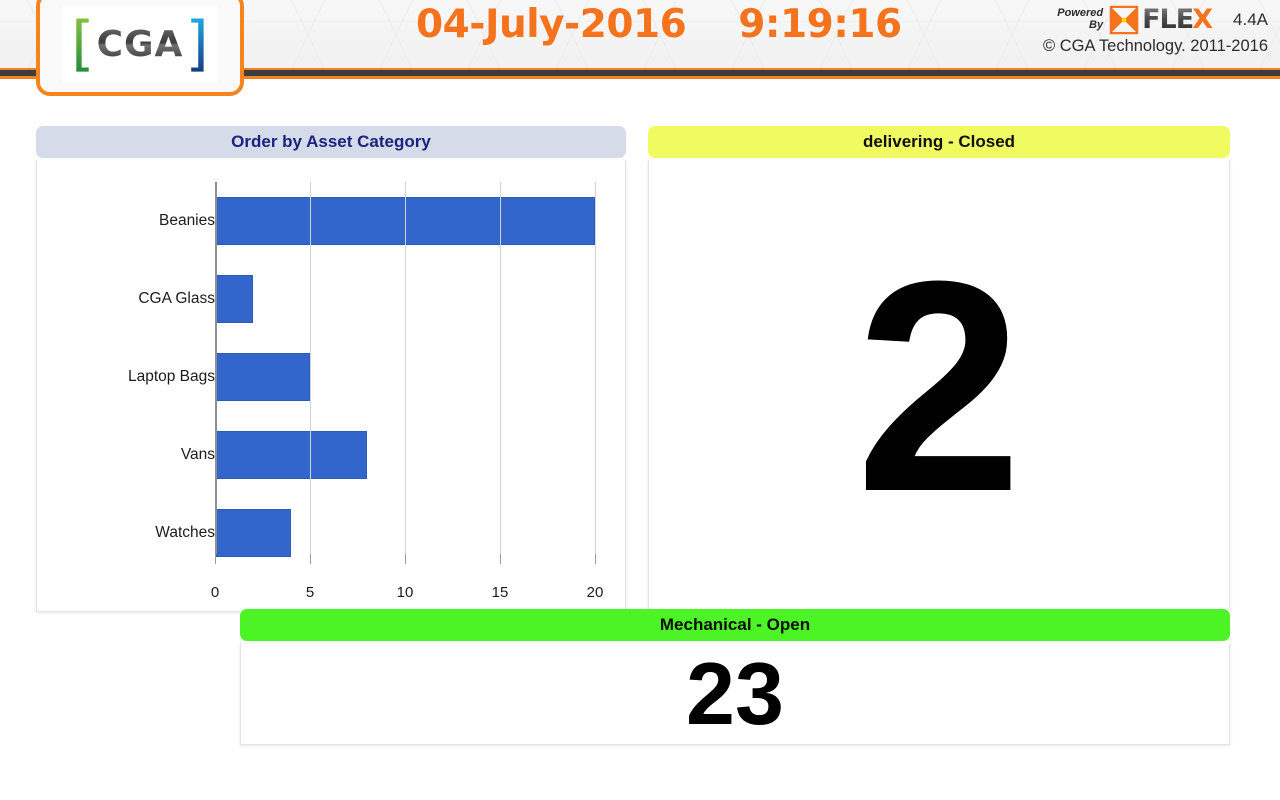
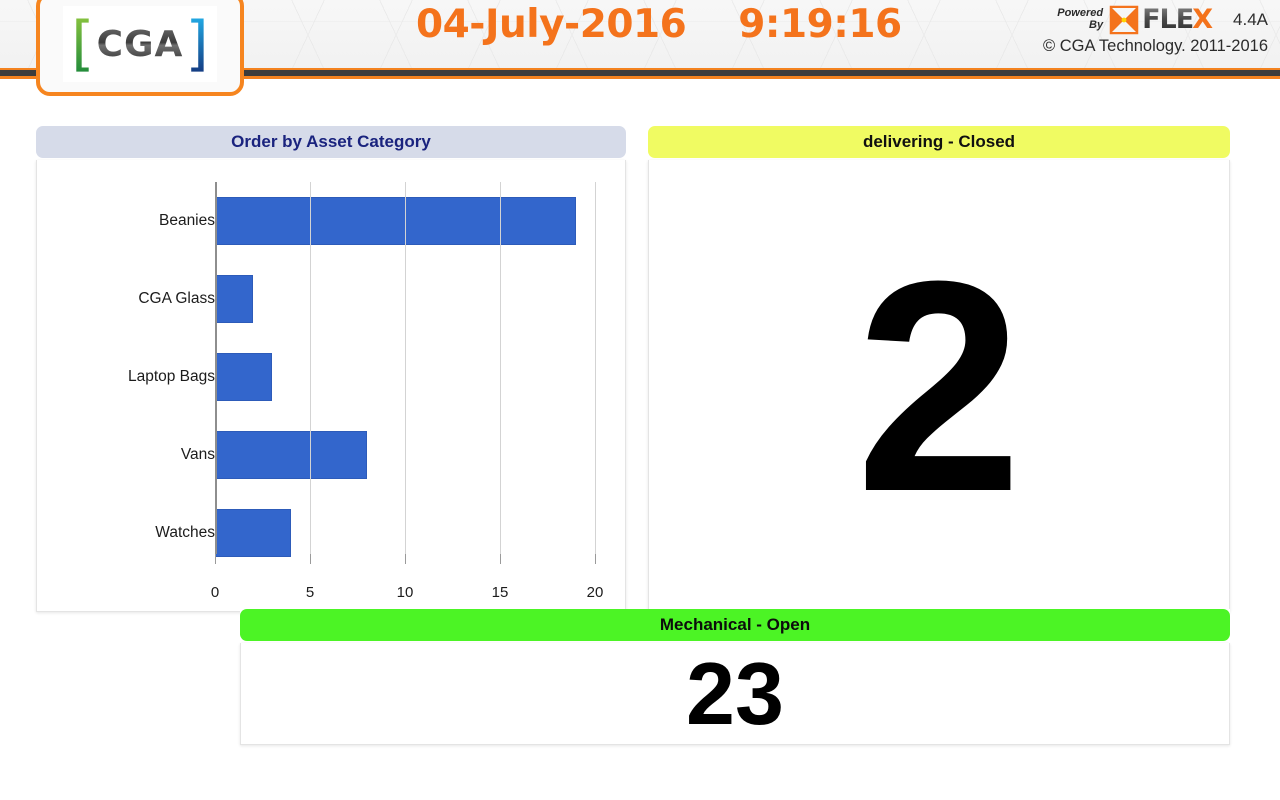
Beanies: 20 -> 19
Laptop Bags: 5 -> 3
